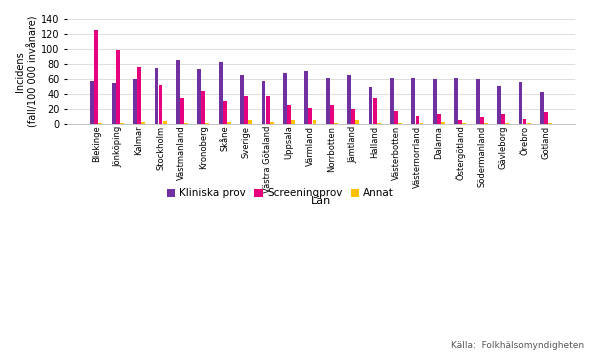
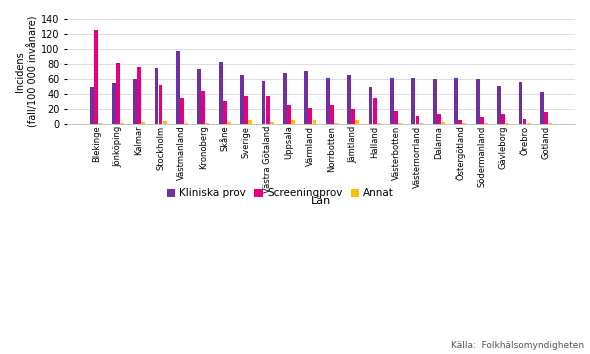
Kliniska prov/Blekinge: 57 -> 50
Screeningprov/Jönköping: 99 -> 82
Kliniska prov/Västmanland: 85 -> 98
